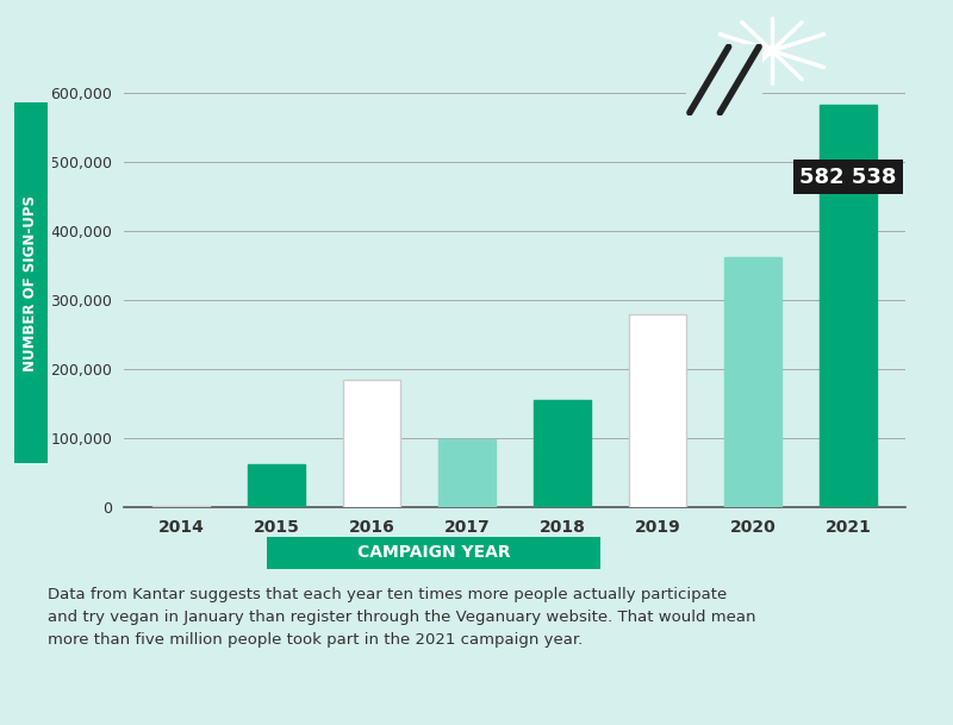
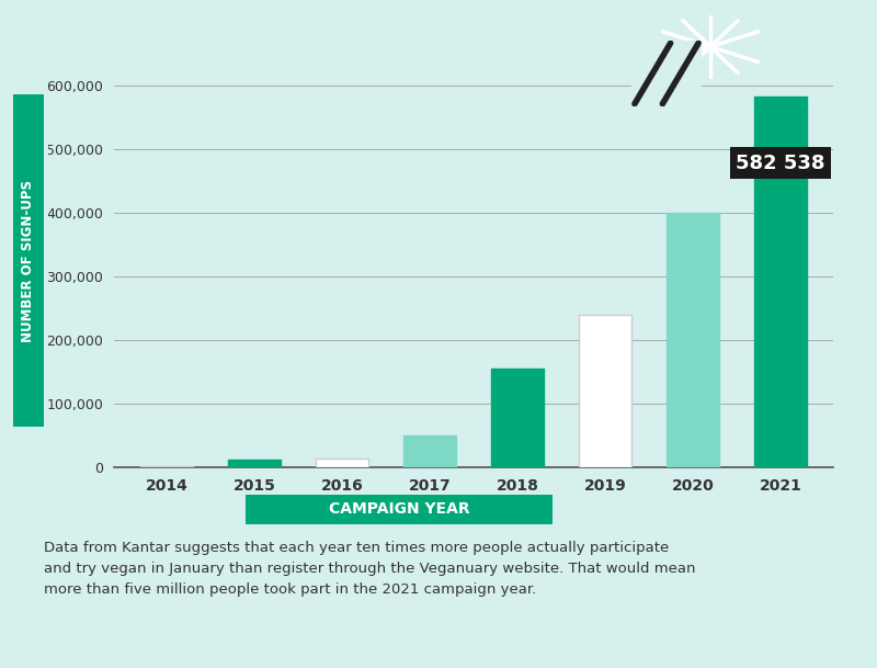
2015: 62,000 -> 12,000
2016: 184,000 -> 14,000
2017: 98,000 -> 50,000
2019: 280,000 -> 240,000
2020: 362,000 -> 400,000
